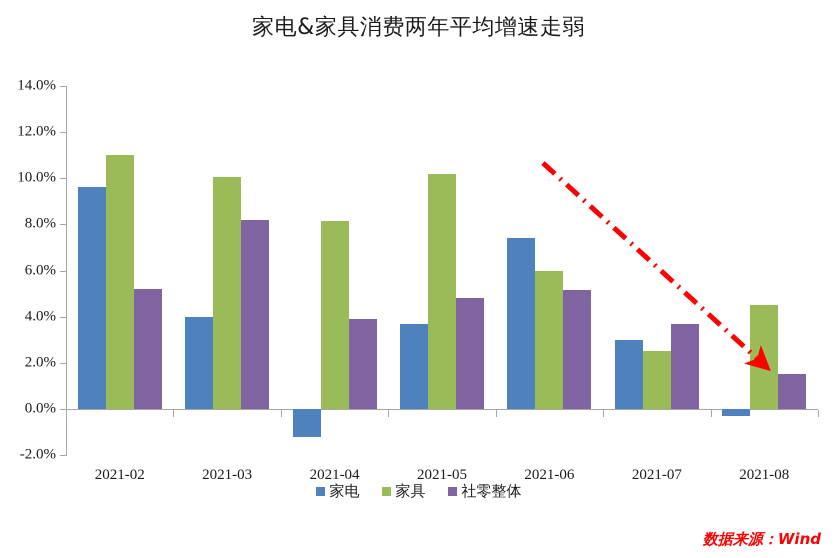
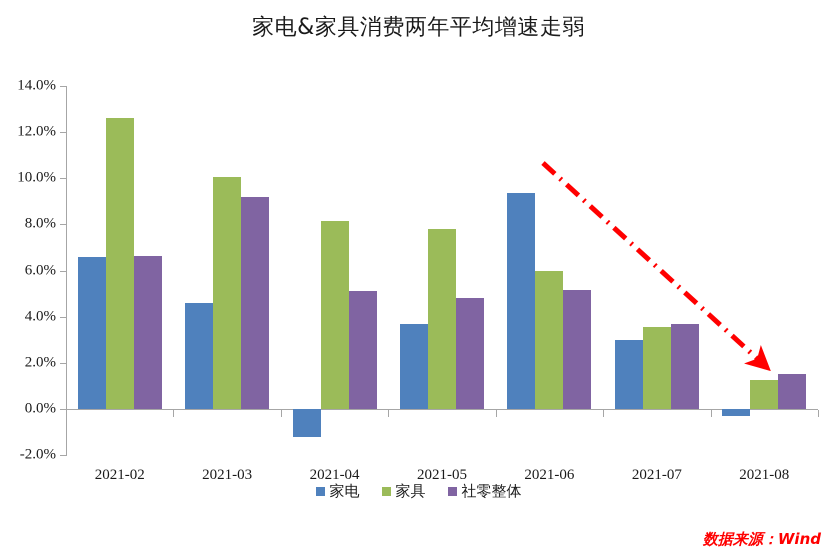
家电/2021-02: 9.6% -> 6.6%
家具/2021-02: 11.0% -> 12.6%
社零整体/2021-02: 5.2% -> 6.7%
家电/2021-03: 4.0% -> 4.6%
社零整体/2021-03: 8.2% -> 9.2%
社零整体/2021-04: 3.9% -> 5.1%
家具/2021-05: 10.2% -> 7.8%
家电/2021-06: 7.4% -> 9.3%
家具/2021-07: 2.5% -> 3.5%
家具/2021-08: 4.5% -> 1.2%
